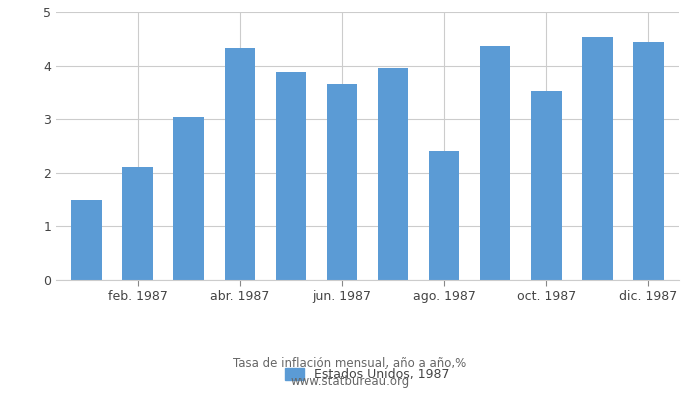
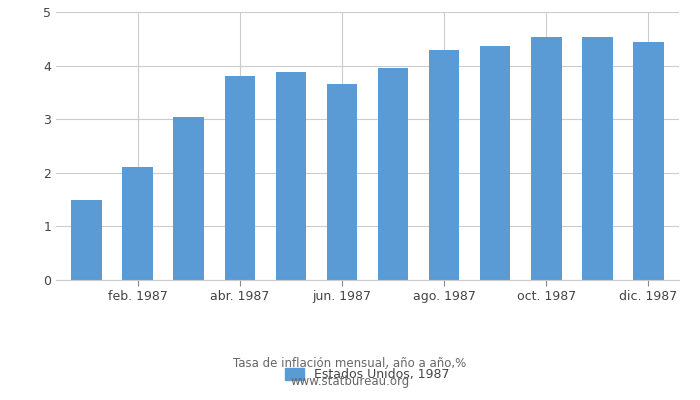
abr. 1987: 4.32 -> 3.80
ago. 1987: 2.40 -> 4.29
oct. 1987: 3.52 -> 4.53
